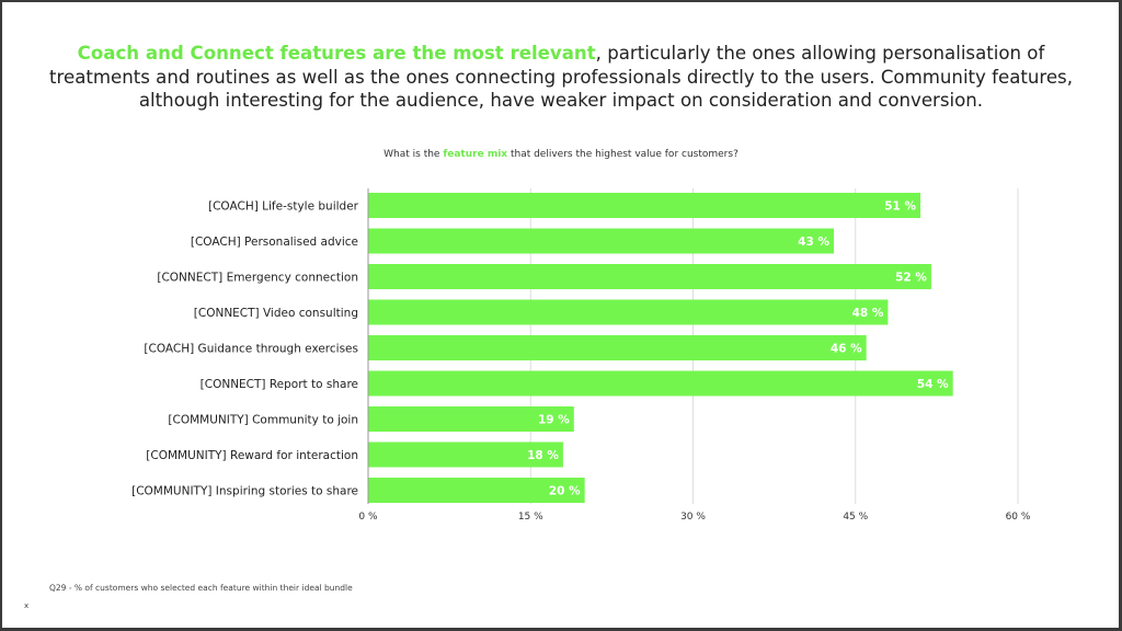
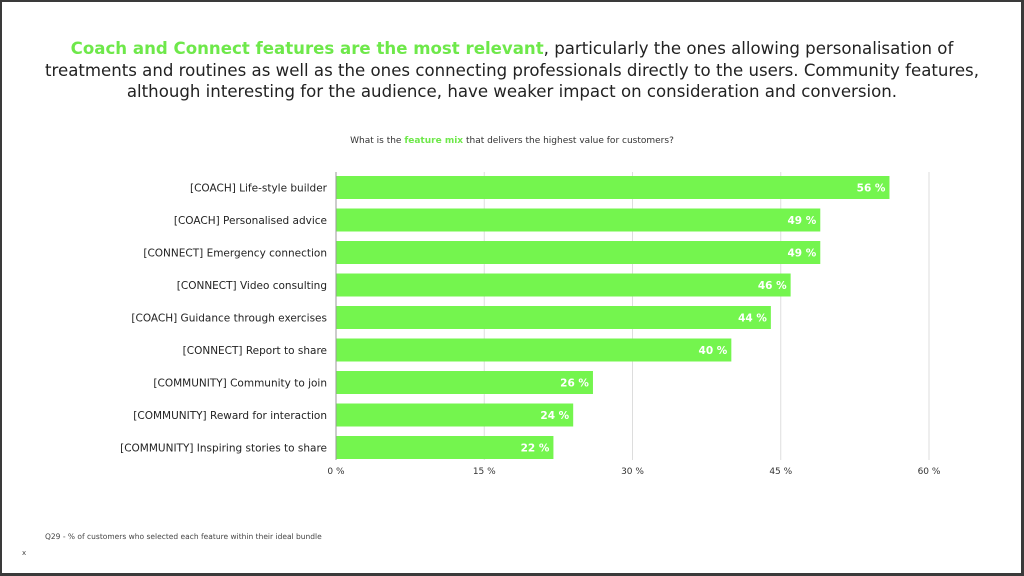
[COACH] Life-style builder: 51 -> 56
[COACH] Personalised advice: 43 -> 49
[CONNECT] Emergency connection: 52 -> 49
[CONNECT] Video consulting: 48 -> 46
[COACH] Guidance through exercises: 46 -> 44
[CONNECT] Report to share: 54 -> 40
[COMMUNITY] Community to join: 19 -> 26
[COMMUNITY] Reward for interaction: 18 -> 24
[COMMUNITY] Inspiring stories to share: 20 -> 22
